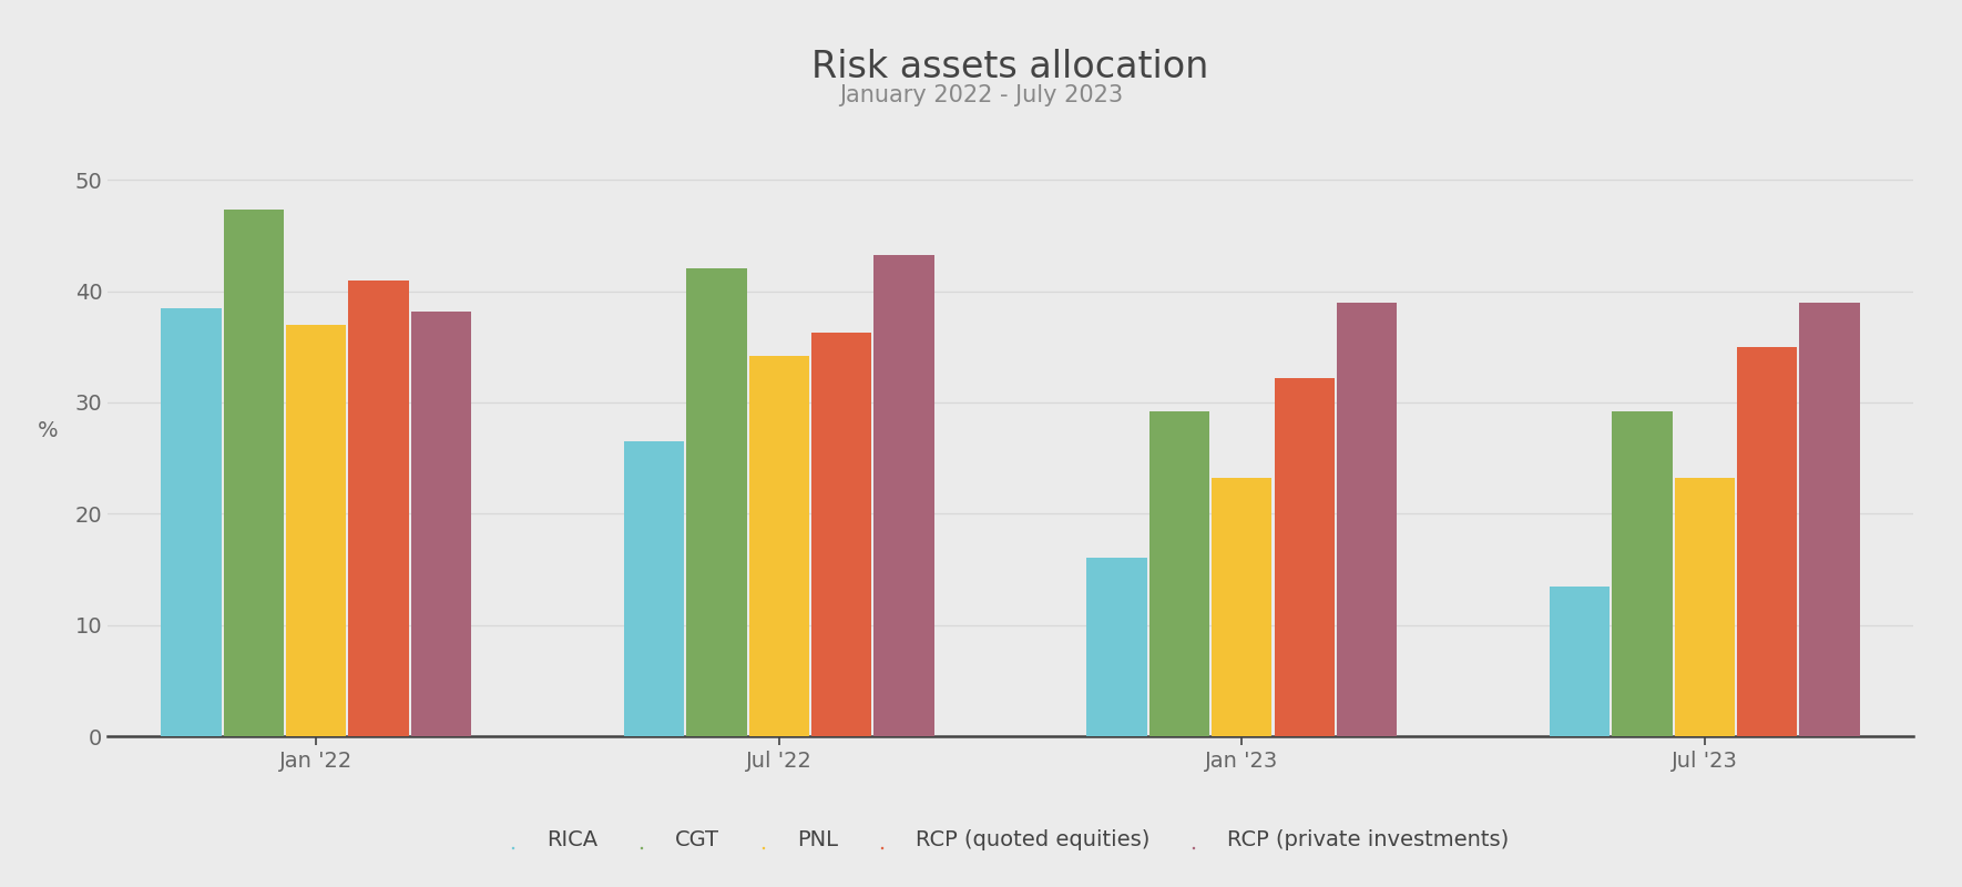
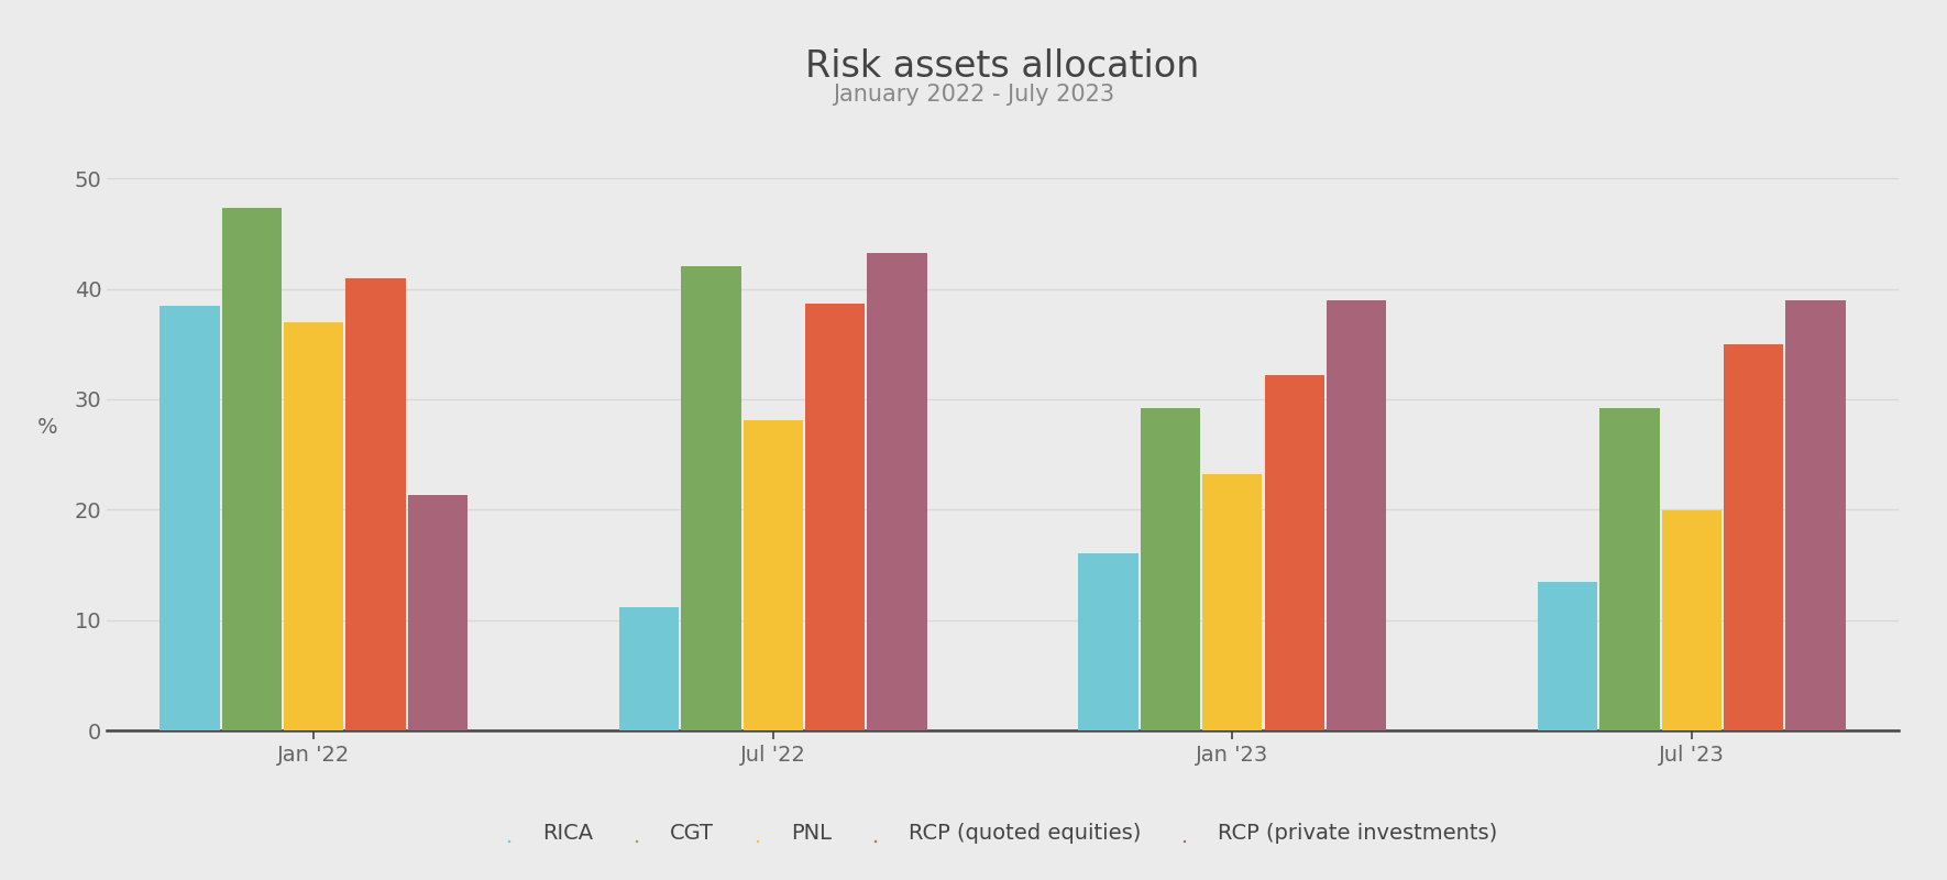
RCP (private investments)/Jan '22: 38.2 -> 21.3
RICA/Jul '22: 26.5 -> 11.2
PNL/Jul '22: 34.2 -> 28.1
RCP (quoted equities)/Jul '22: 36.3 -> 38.7
PNL/Jul '23: 23.2 -> 19.9
